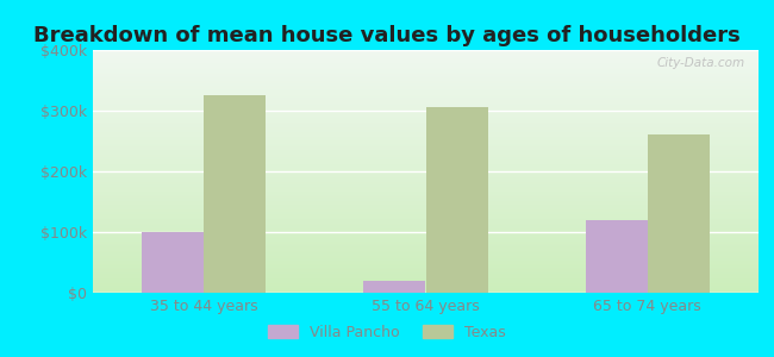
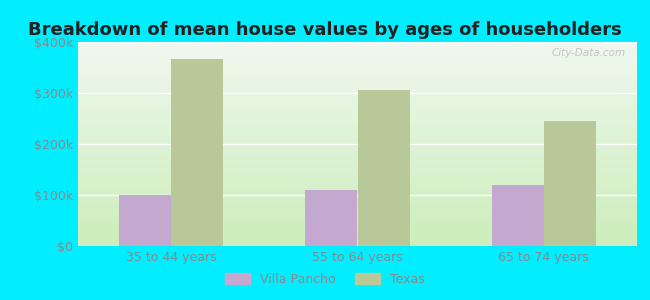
Texas/35 to 44 years: $325k -> $366k
Villa Pancho/55 to 64 years: $20k -> $110k
Texas/65 to 74 years: $260k -> $246k
